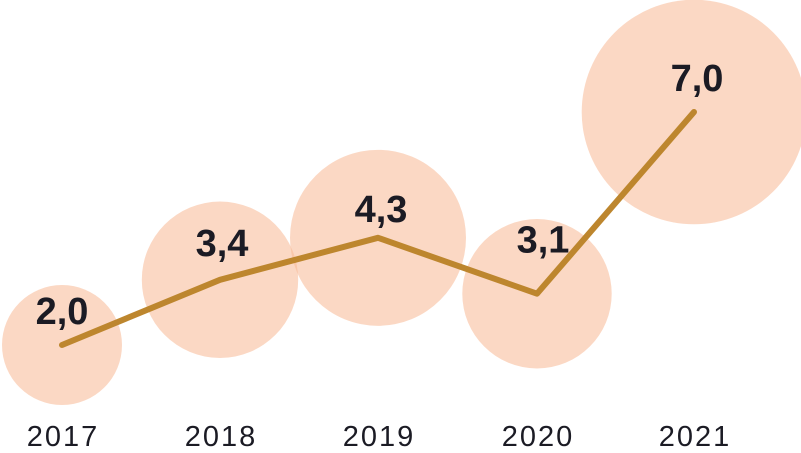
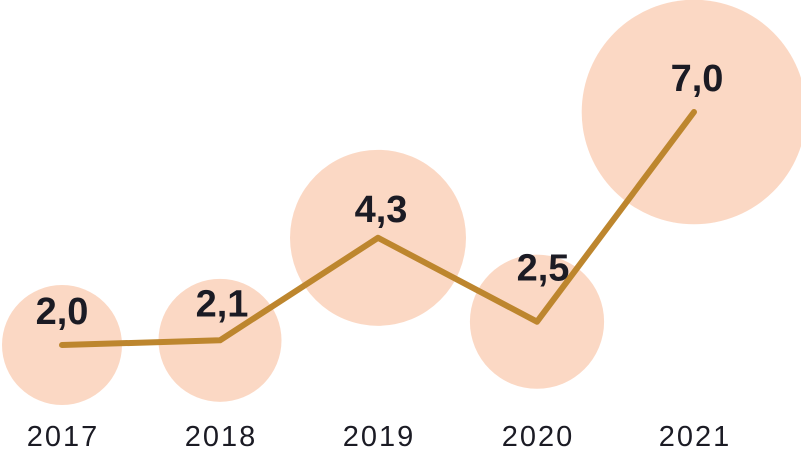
2018: 3,4 -> 2,1
2020: 3,1 -> 2,5
